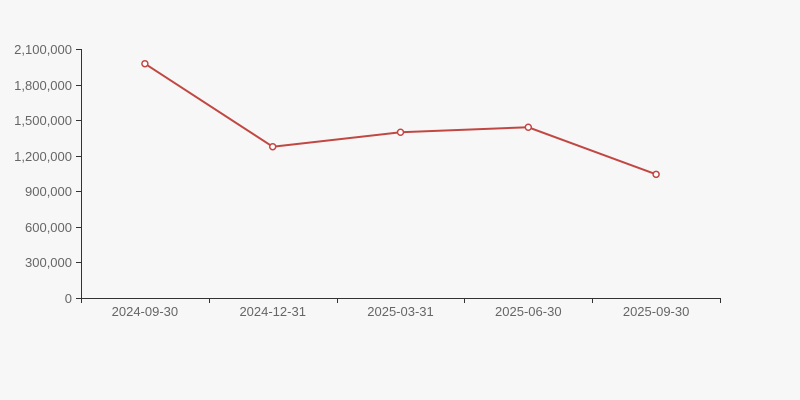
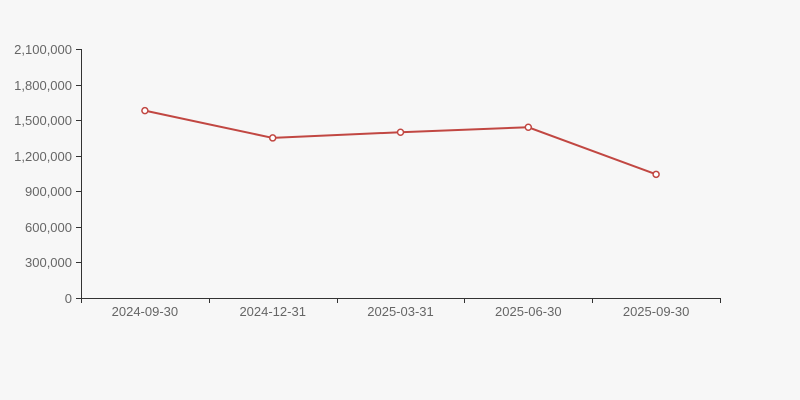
2024-09-30: 1980000 -> 1580000
2024-12-31: 1280000 -> 1350000
